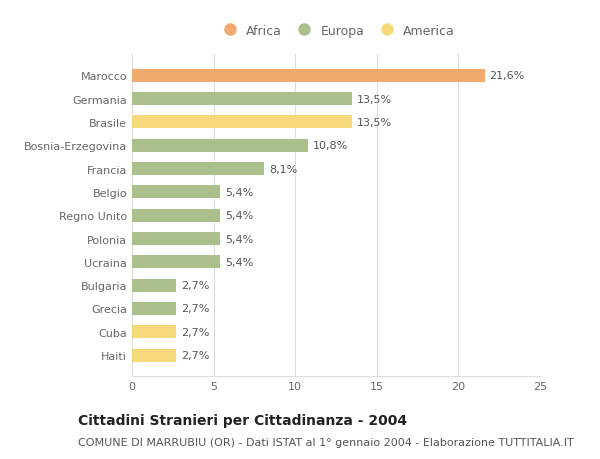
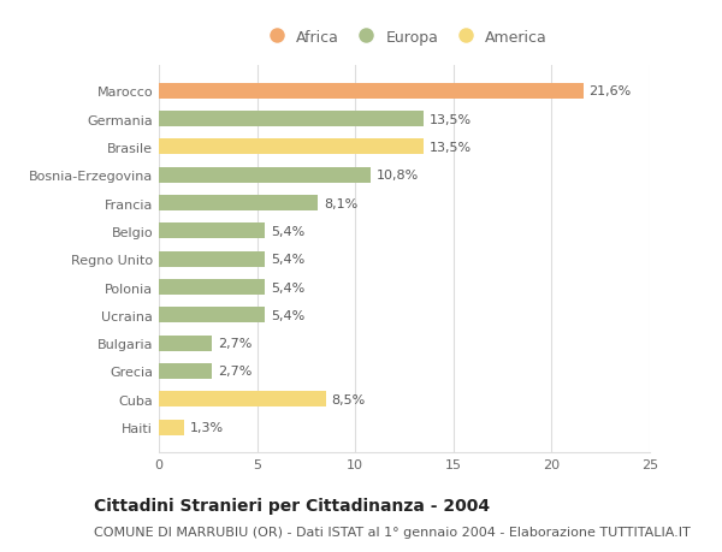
Cuba: 2,7% -> 8,5%
Haiti: 2,7% -> 1,3%
